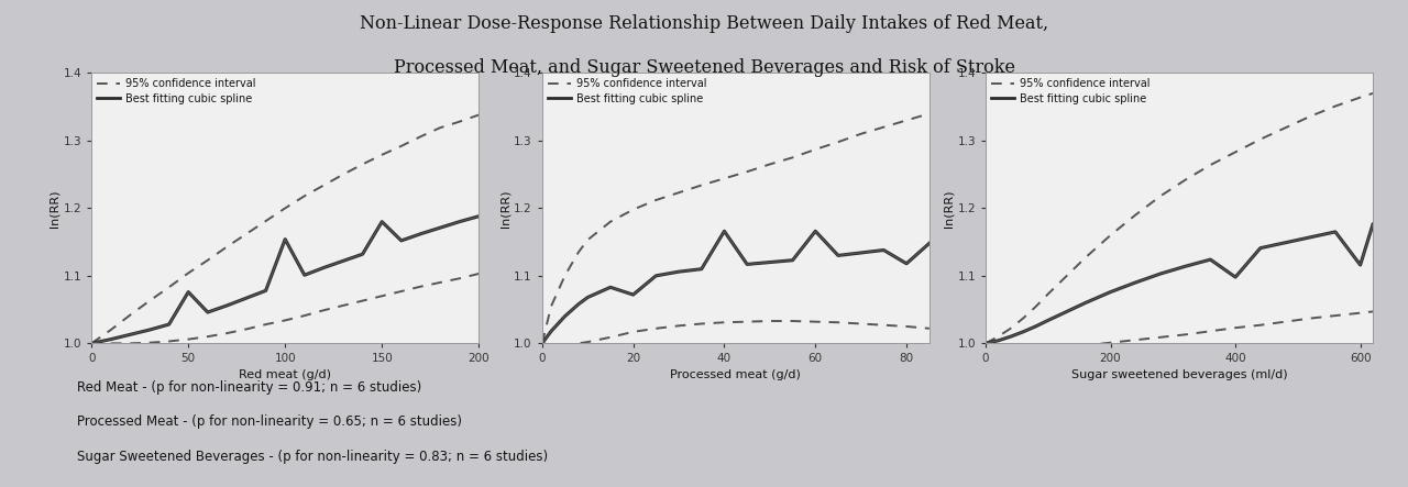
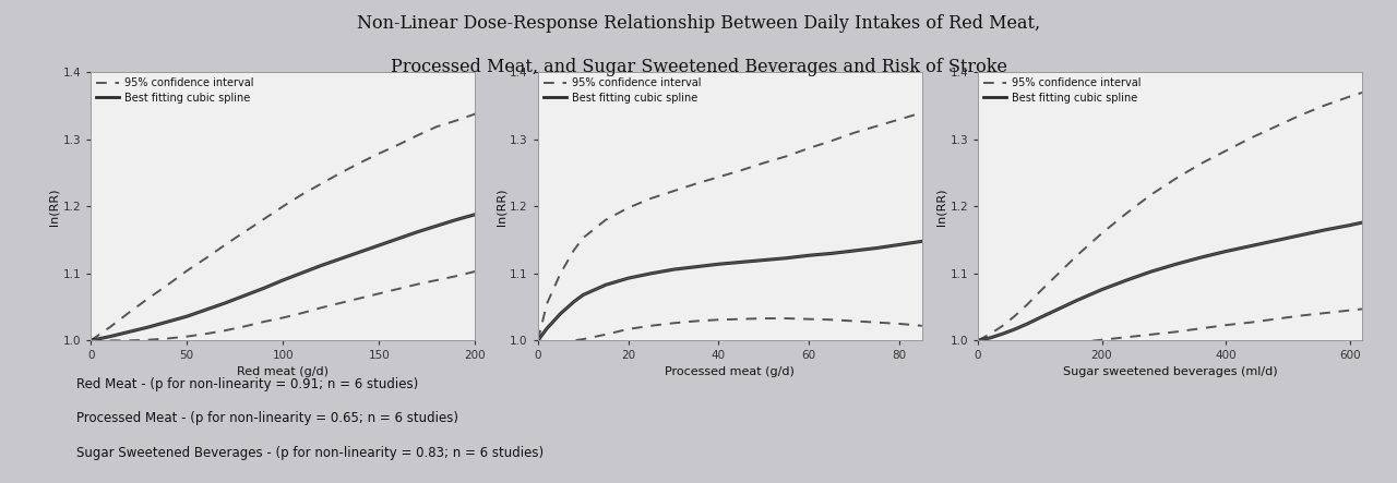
Best fitting cubic spline/50: 1.076 -> 1.036
Best fitting cubic spline/100: 1.154 -> 1.090
Best fitting cubic spline/150: 1.180 -> 1.142
Best fitting cubic spline/20: 1.072 -> 1.093
Best fitting cubic spline/40: 1.166 -> 1.114
Best fitting cubic spline/60: 1.166 -> 1.127
Best fitting cubic spline/80: 1.118 -> 1.143
Best fitting cubic spline/400: 1.098 -> 1.133
Best fitting cubic spline/600: 1.116 -> 1.172
